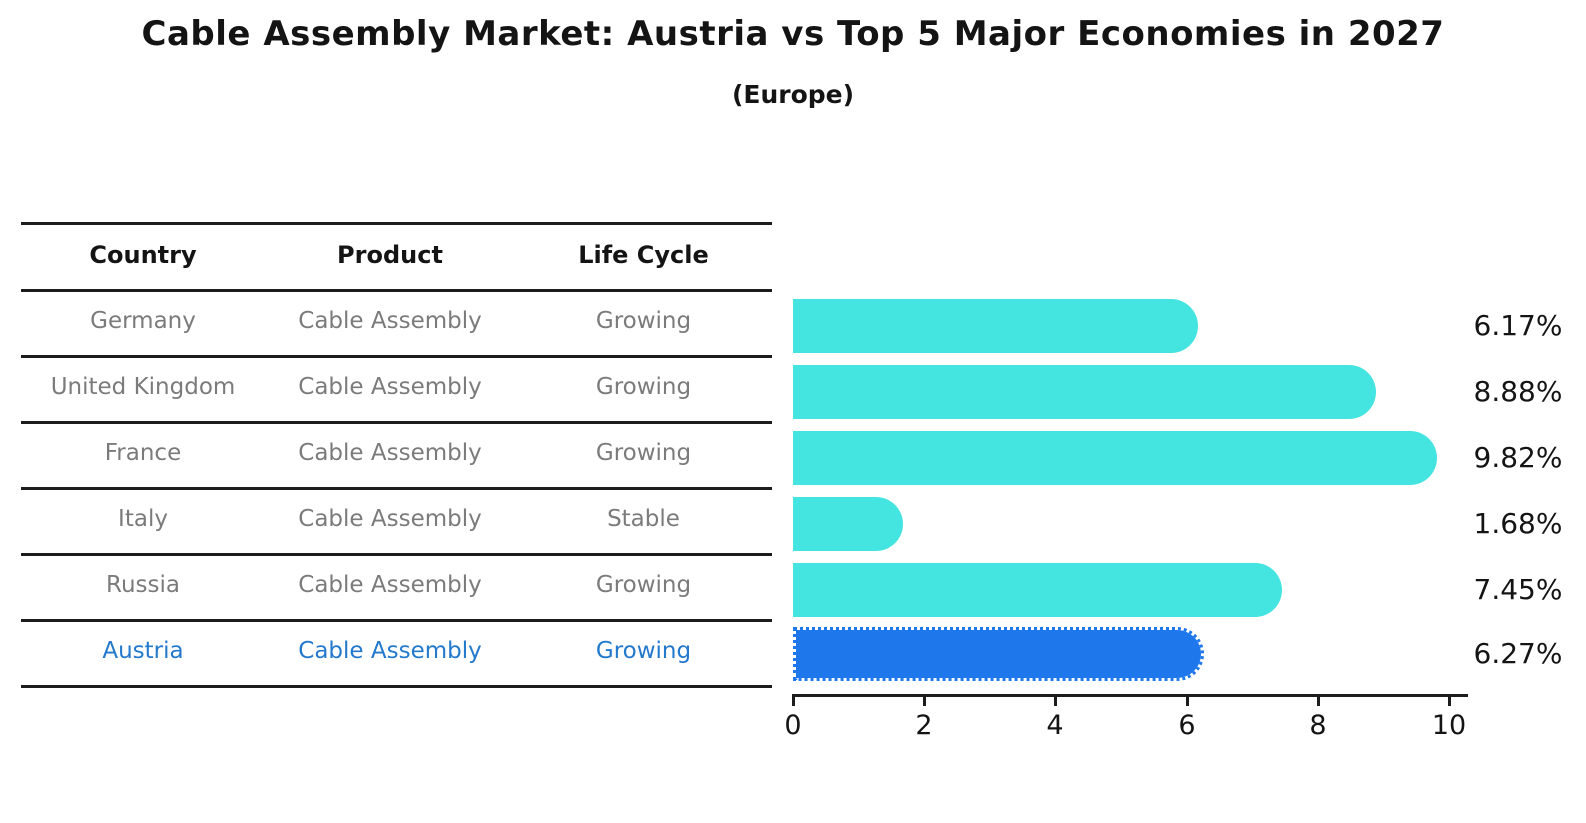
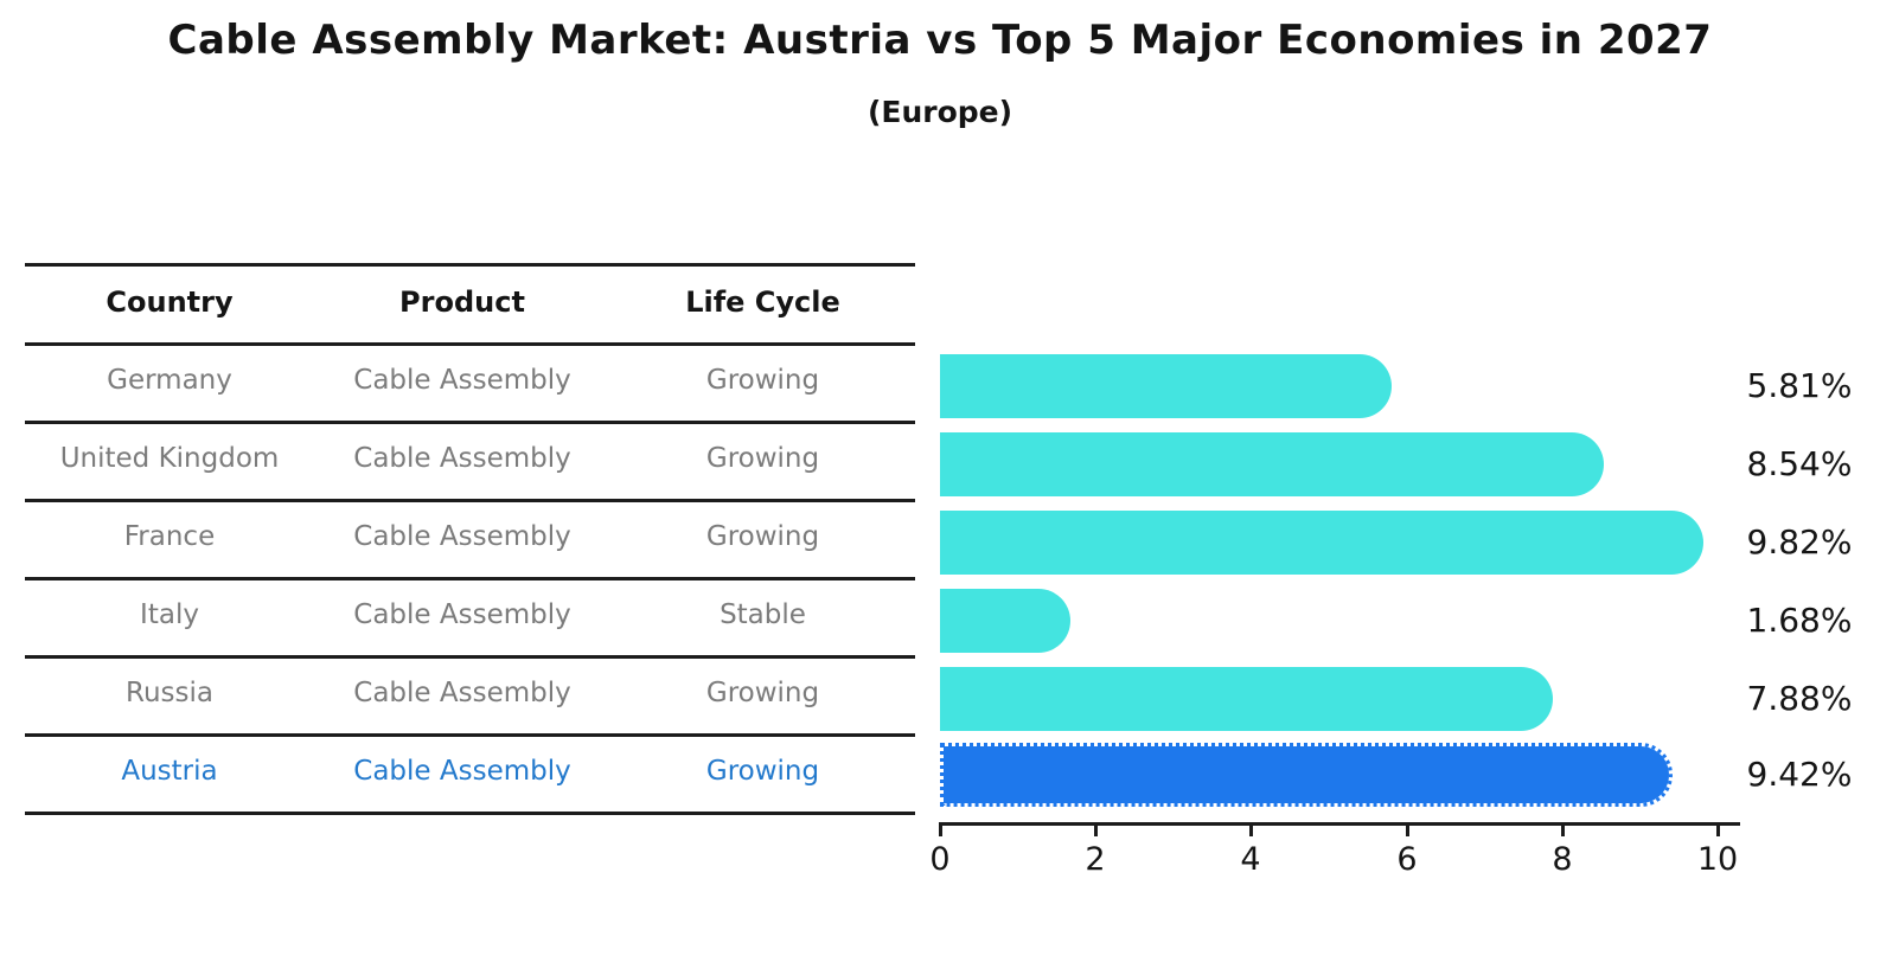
Germany: 6.17% -> 5.81%
United Kingdom: 8.88% -> 8.54%
Russia: 7.45% -> 7.88%
Austria: 6.27% -> 9.42%
